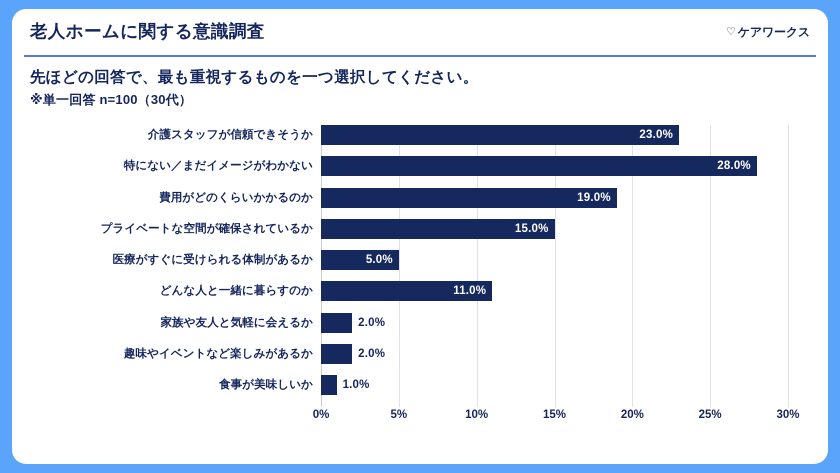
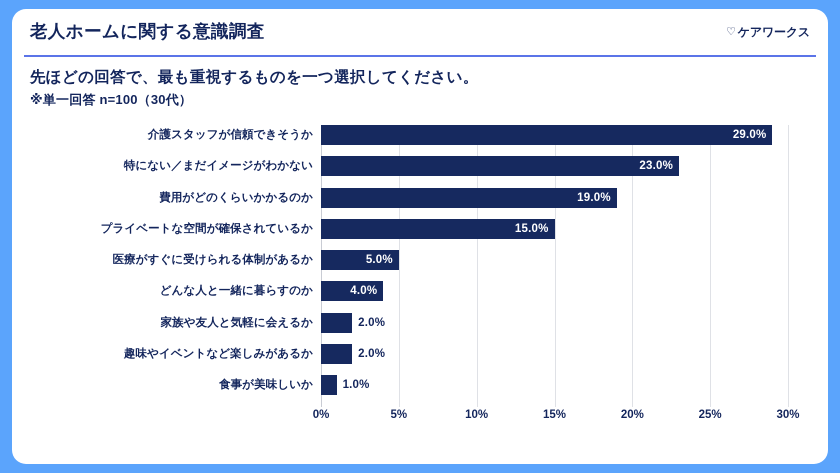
介護スタッフが信頼できそうか: 23.0% -> 29.0%
特にない／まだイメージがわかない: 28.0% -> 23.0%
どんな人と一緒に暮らすのか: 11.0% -> 4.0%
